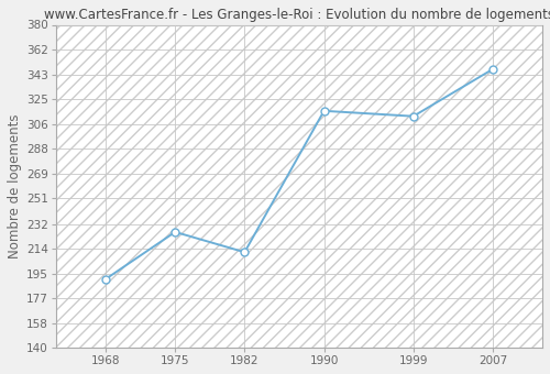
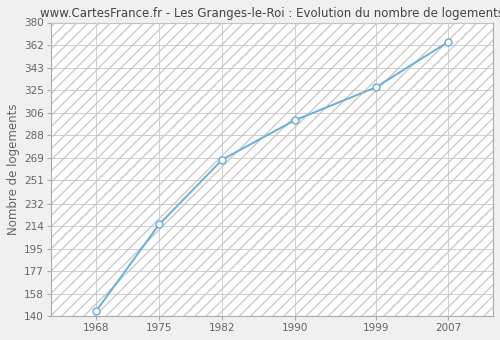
1968: 191 -> 144
1975: 226 -> 215
1982: 211 -> 268
1990: 316 -> 300
1999: 312 -> 327
2007: 347 -> 364
